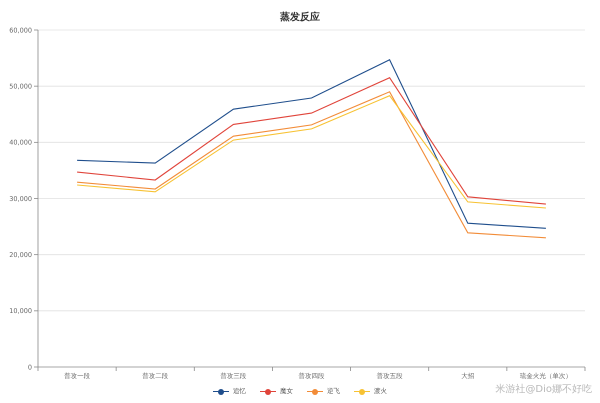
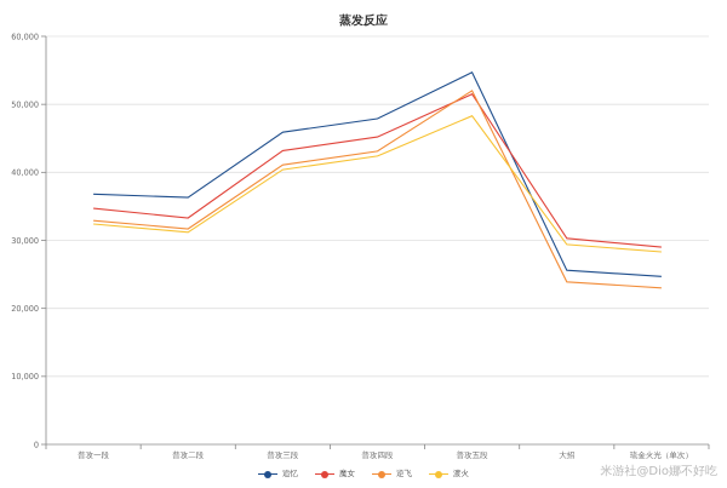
逆飞/普攻五段: 49000 -> 52000
